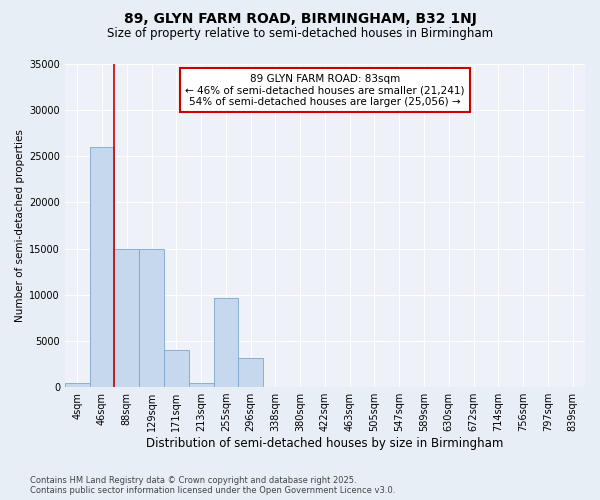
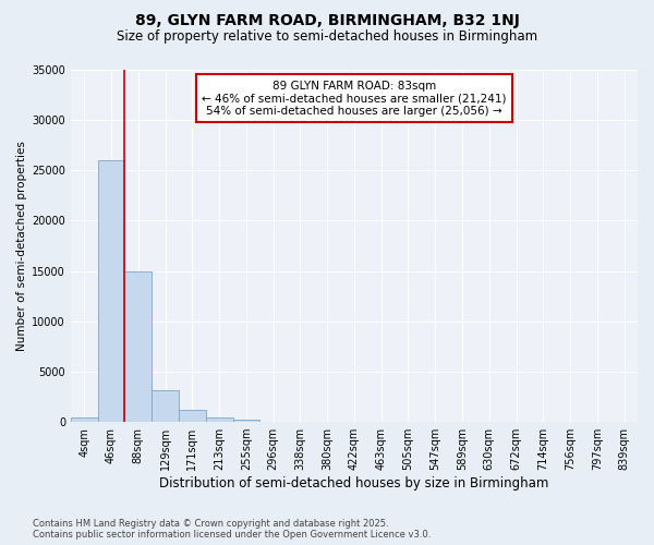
129sqm: 15000 -> 3200
171sqm: 4000 -> 1200
255sqm: 9600 -> 200
296sqm: 3200 -> 0
